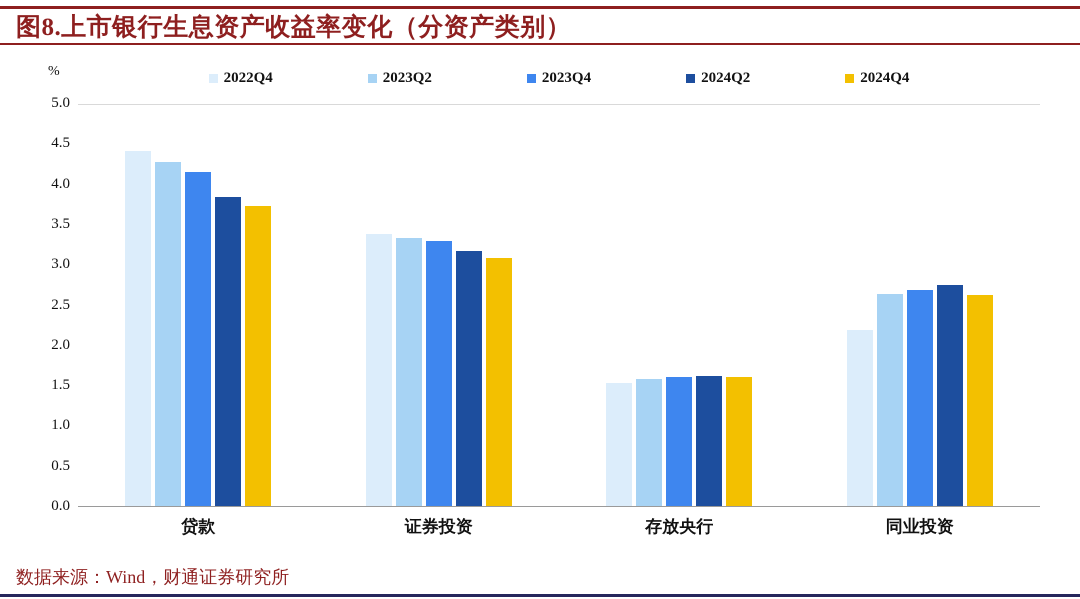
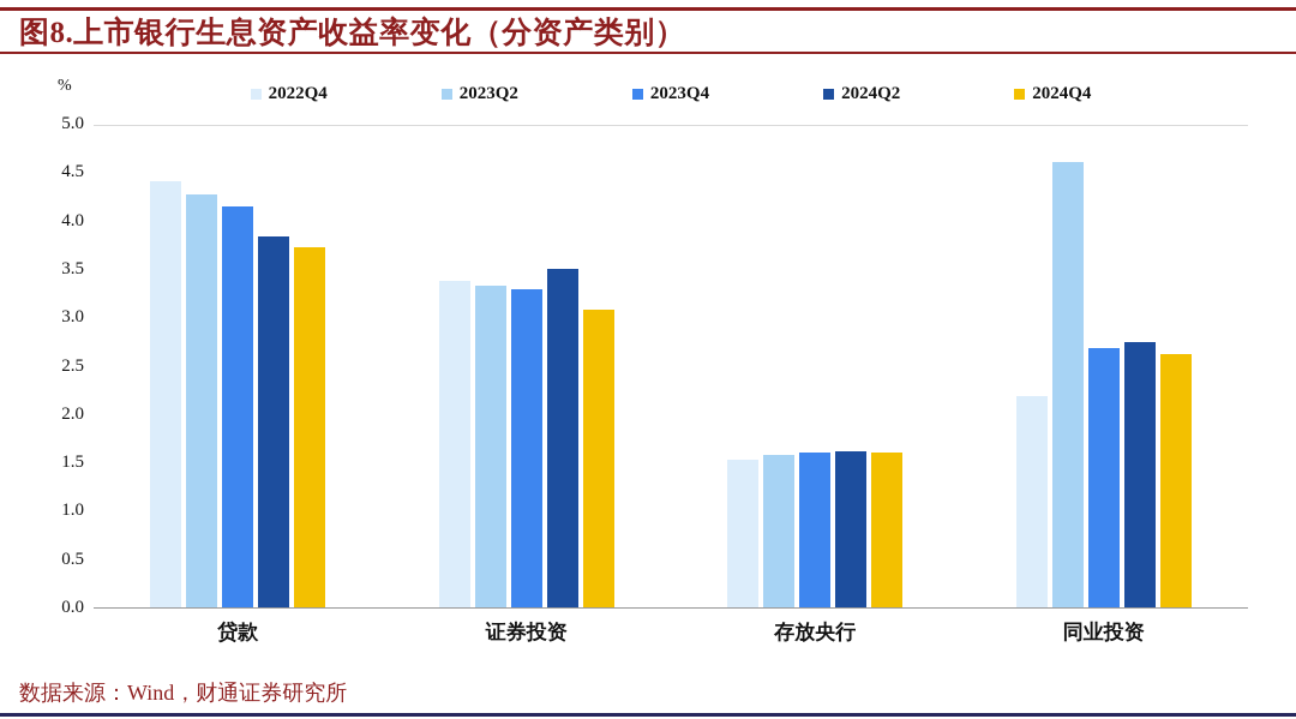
2024Q2/证券投资: 3.2 -> 3.5
2023Q2/同业投资: 2.6 -> 4.6
